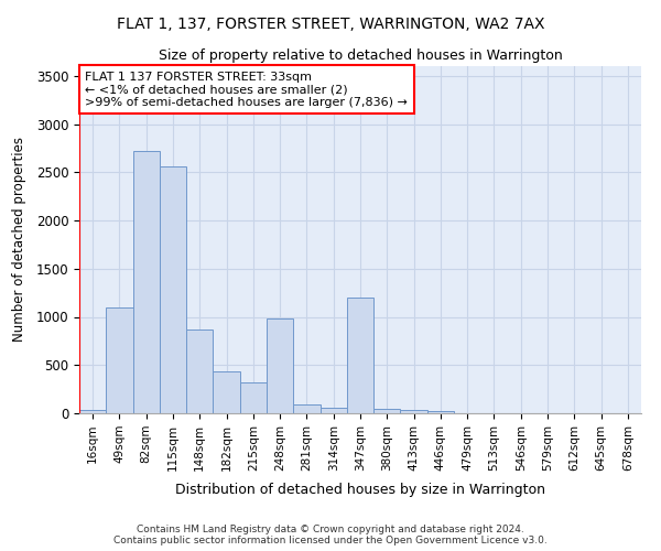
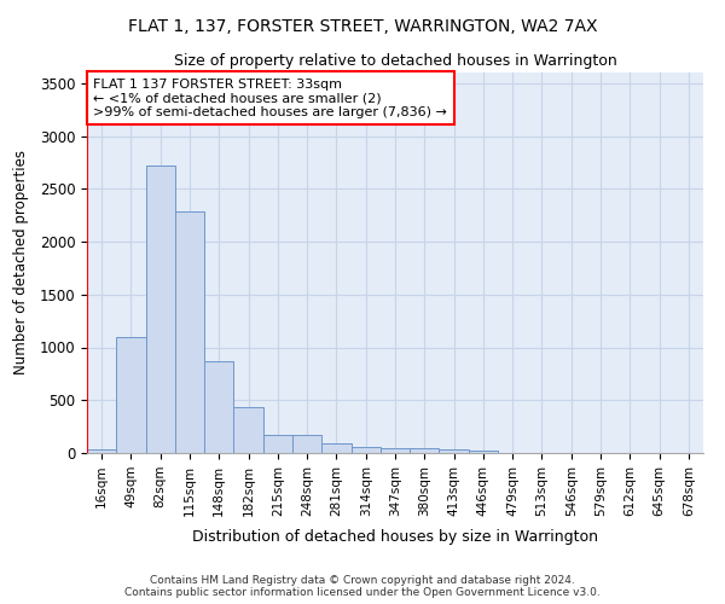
115sqm: 2560 -> 2290
215sqm: 320 -> 170
248sqm: 980 -> 170
347sqm: 1200 -> 50
